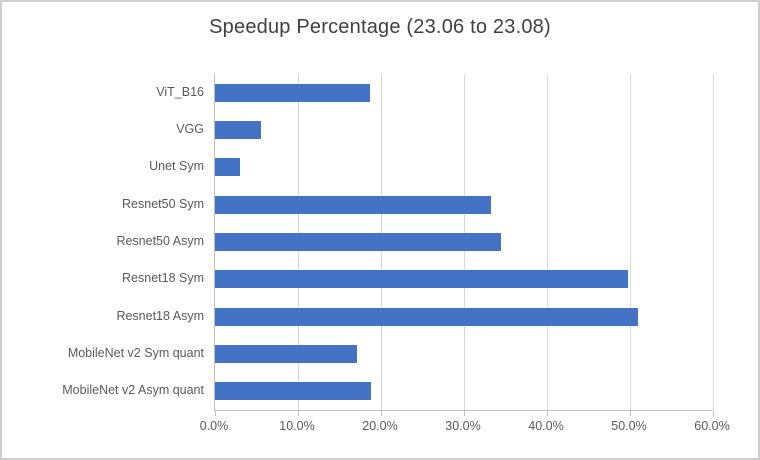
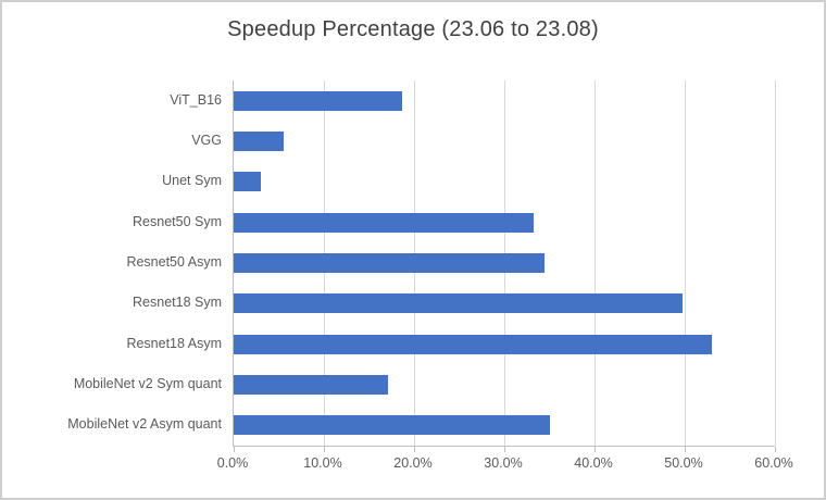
Resnet18 Asym: 51% -> 53%
MobileNet v2 Asym quant: 19% -> 35%
